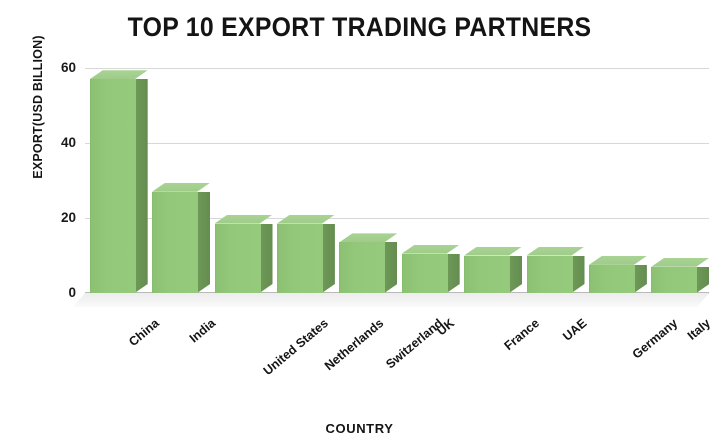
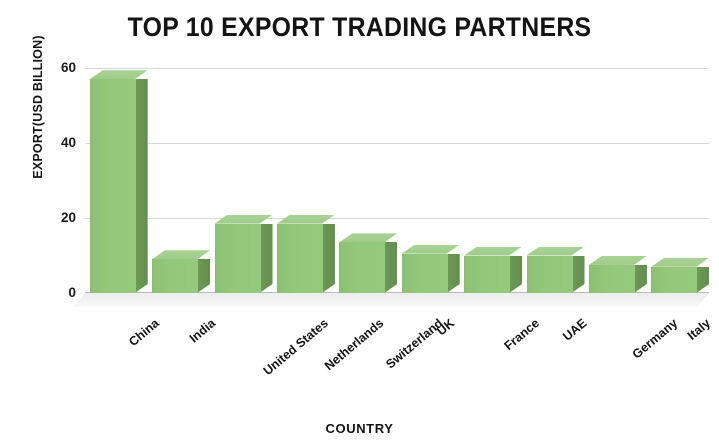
India: 27 -> 9
